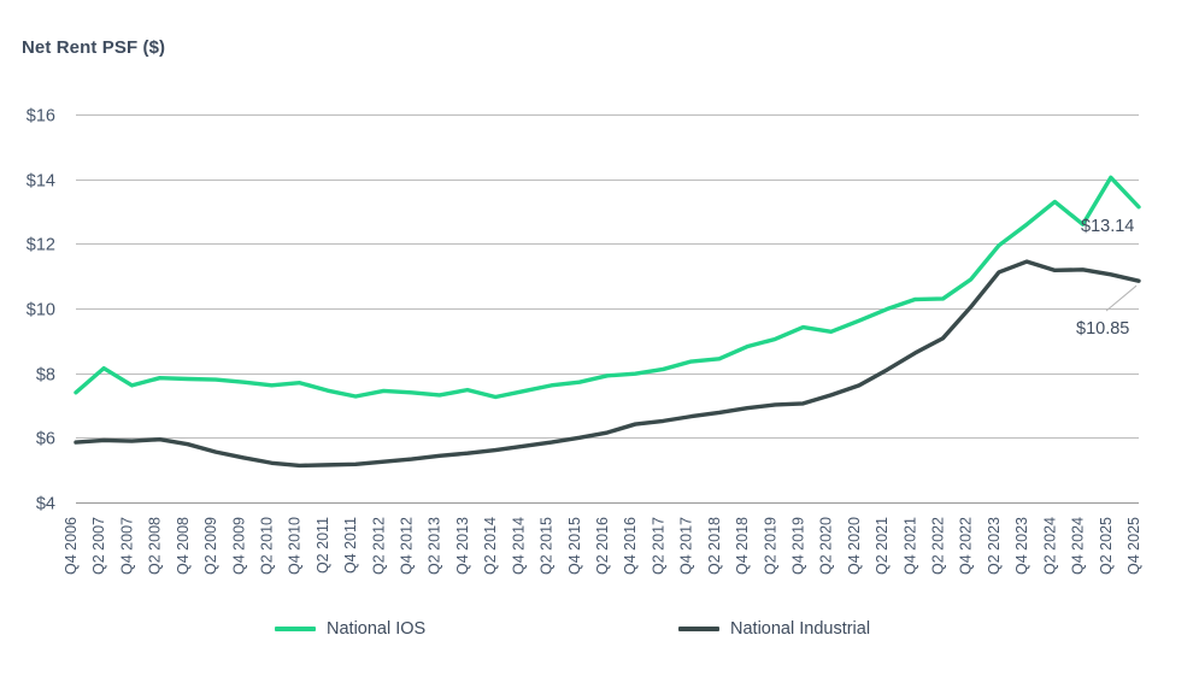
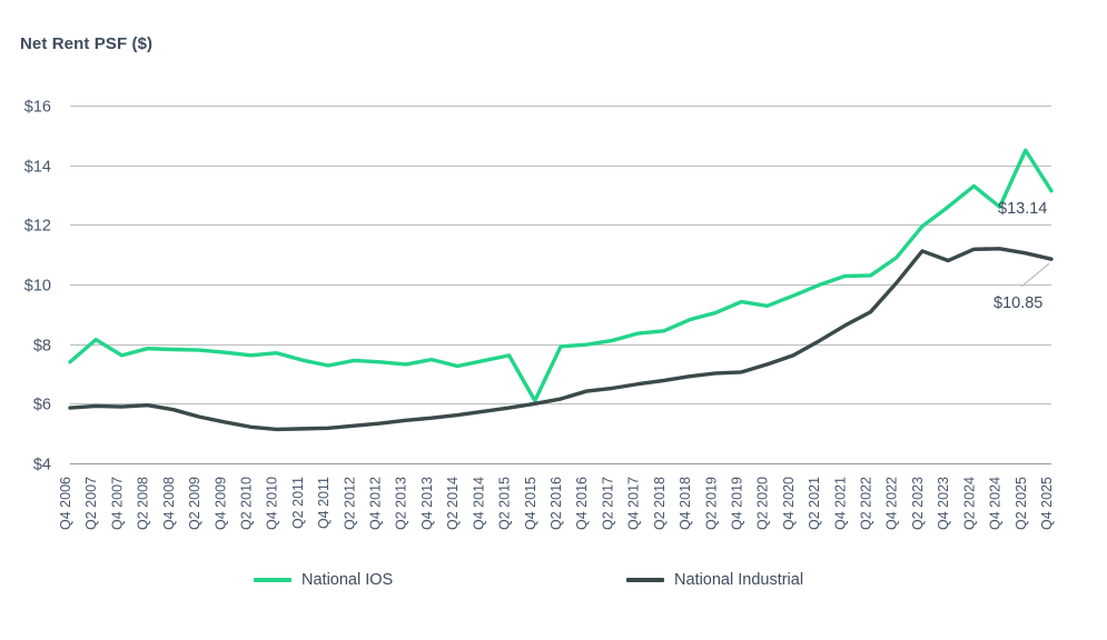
National IOS/Q4 2015: $7.7 -> $6.1
National Industrial/Q4 2023: $11.4 -> $10.8
National IOS/Q2 2025: $14.1 -> $14.5
